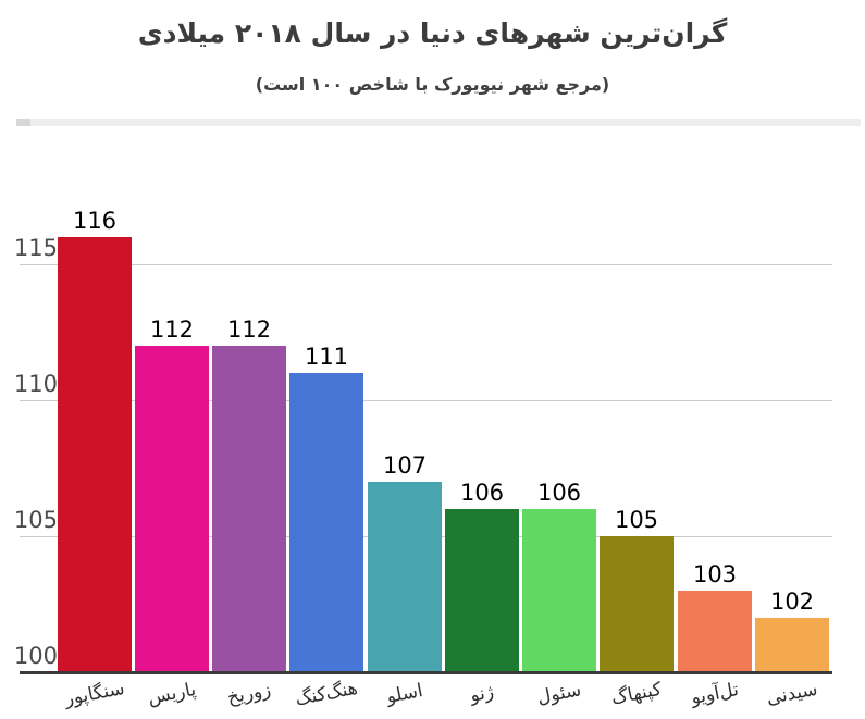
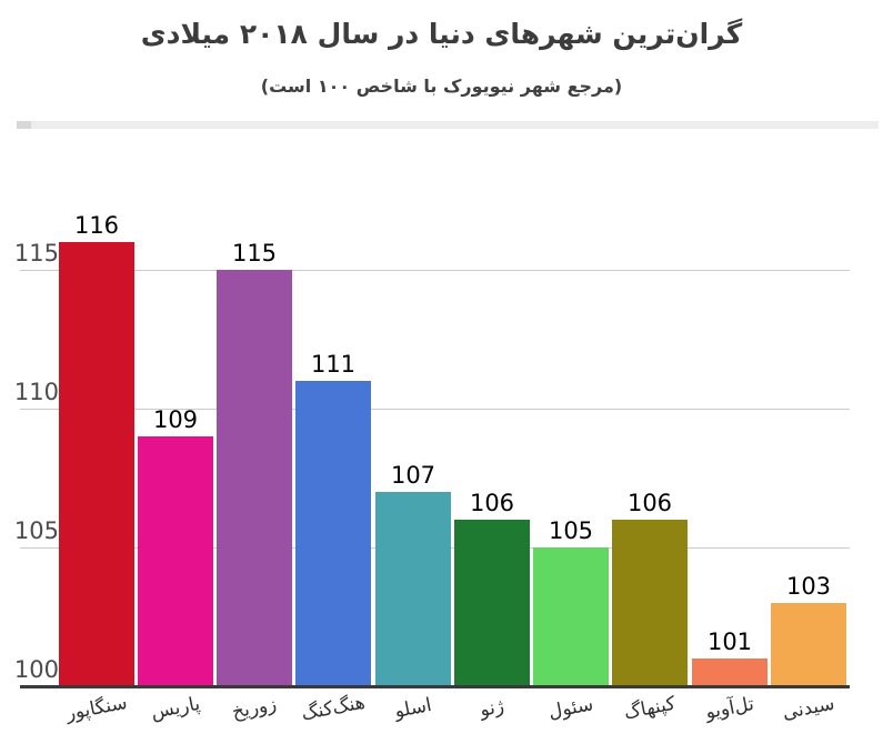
پاریس: 112 -> 109
زوریخ: 112 -> 115
سئول: 106 -> 105
کپنهاگ: 105 -> 106
تل‌آویو: 103 -> 101
سیدنی: 102 -> 103
